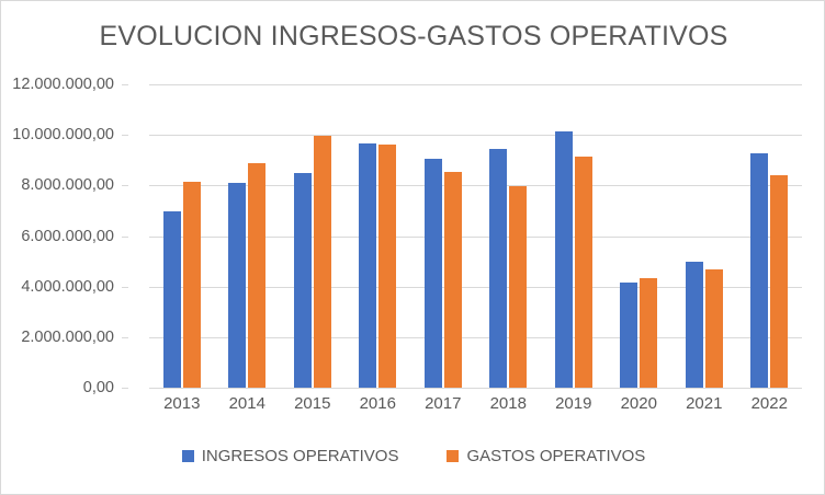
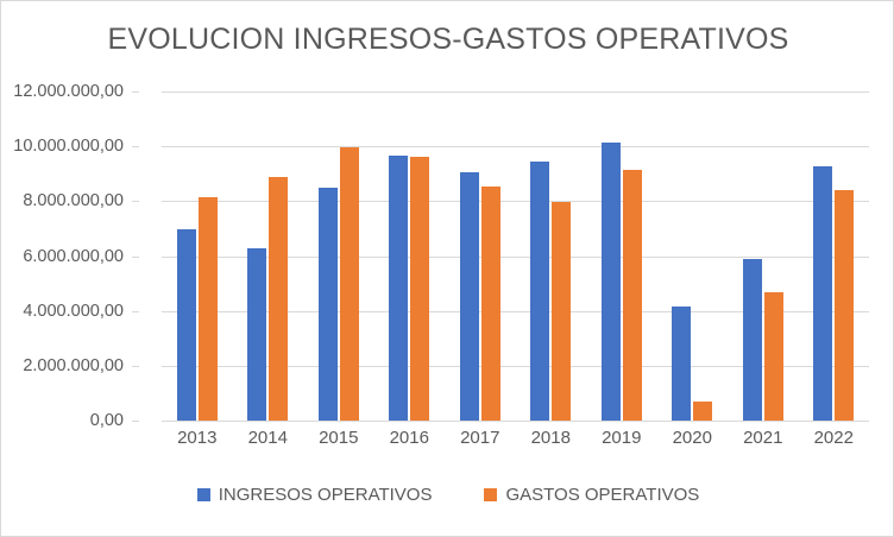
INGRESOS OPERATIVOS/2014: 8100000 -> 6300000
GASTOS OPERATIVOS/2020: 4400000 -> 700000
INGRESOS OPERATIVOS/2021: 5000000 -> 5900000
